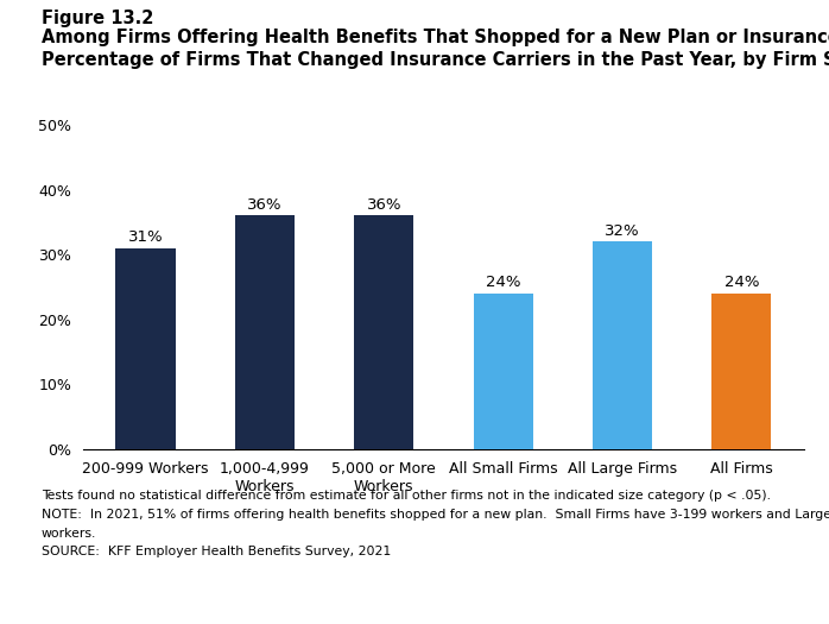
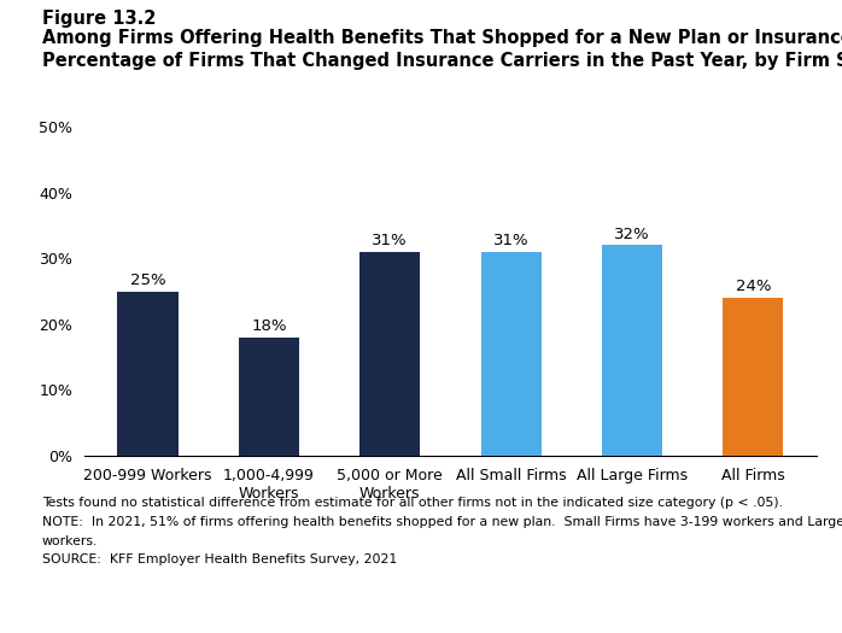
200-999 Workers: 31% -> 25%
1,000-4,999 Workers: 36% -> 18%
5,000 or More Workers: 36% -> 31%
All Small Firms: 24% -> 31%
